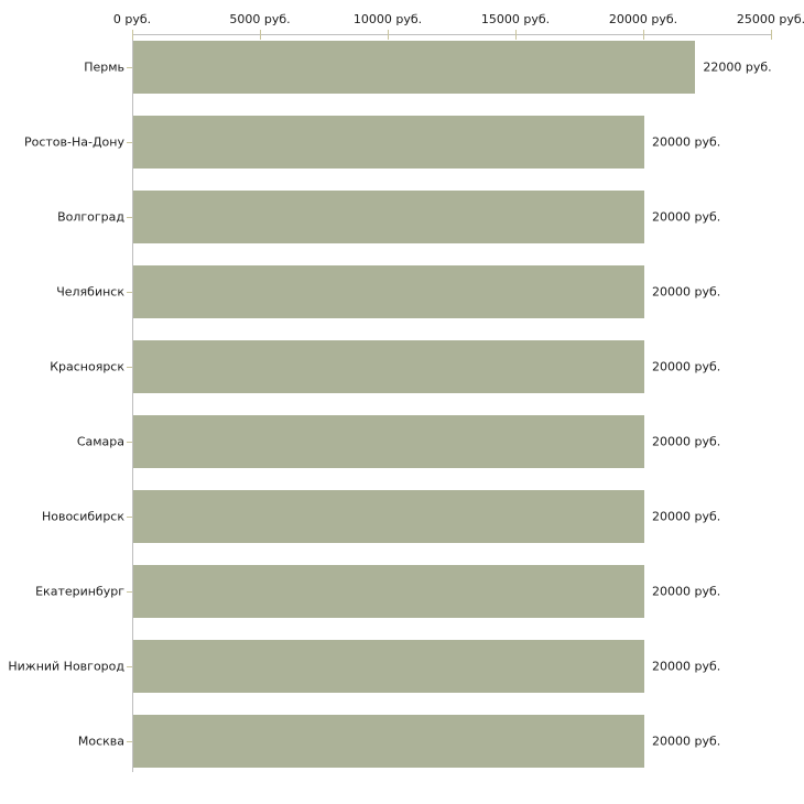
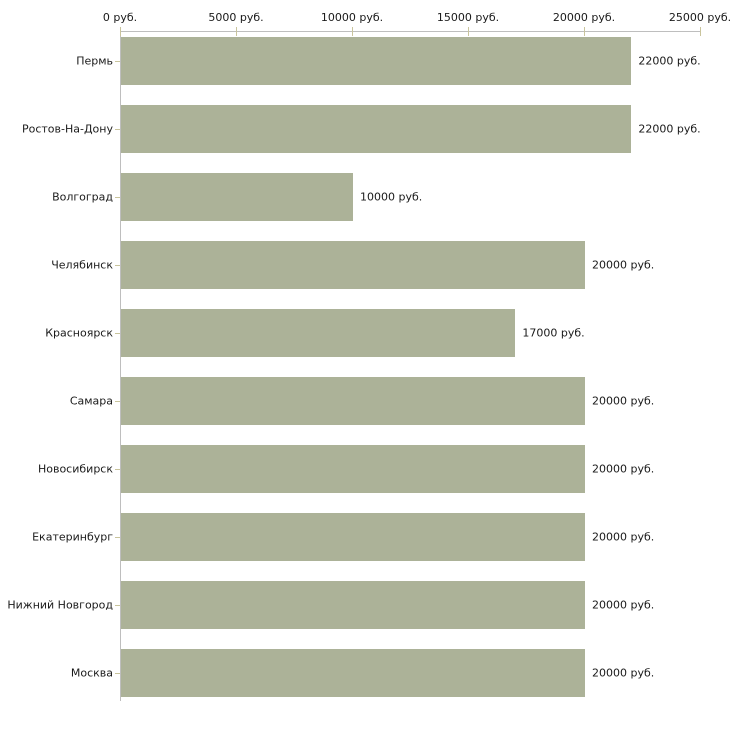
Ростов-На-Дону: 20000 -> 22000
Волгоград: 20000 -> 10000
Красноярск: 20000 -> 17000
